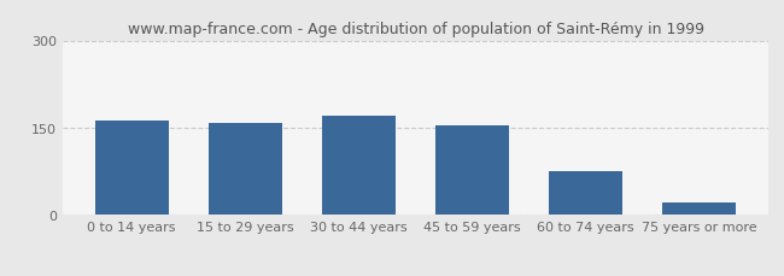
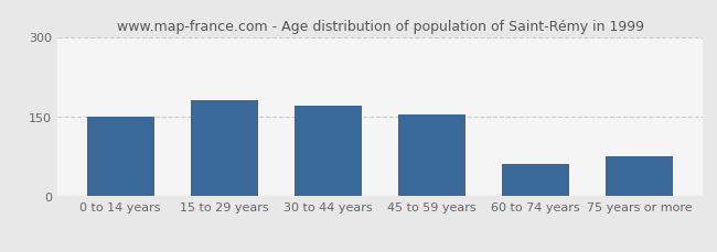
0 to 14 years: 162 -> 150
15 to 29 years: 159 -> 180
60 to 74 years: 76 -> 60
75 years or more: 22 -> 75
